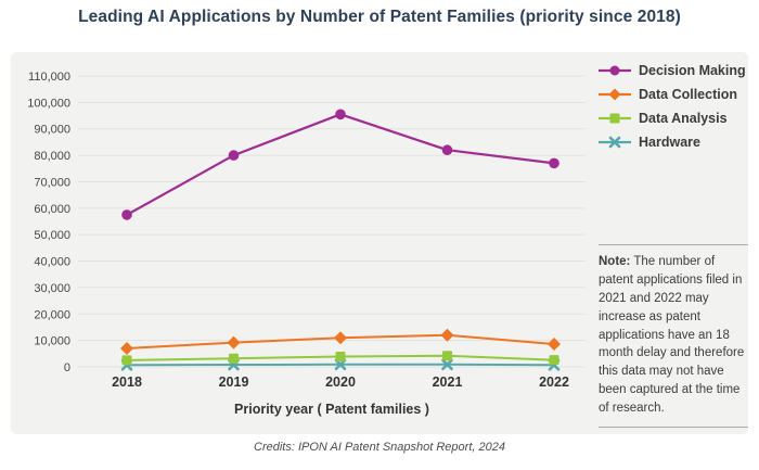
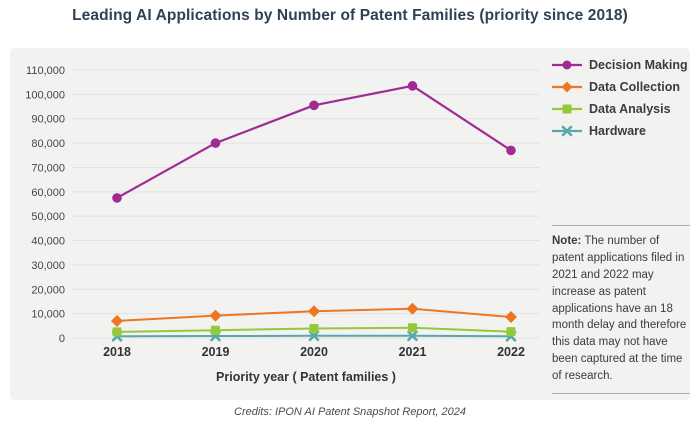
Decision Making/2021: 82000 -> 104000
